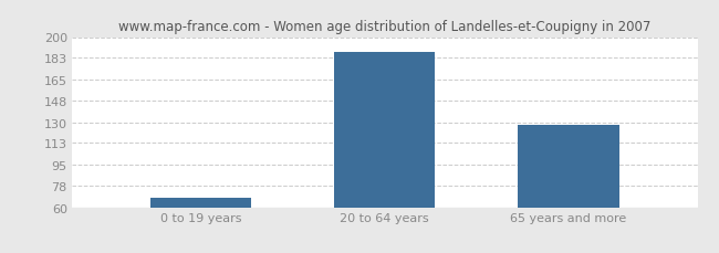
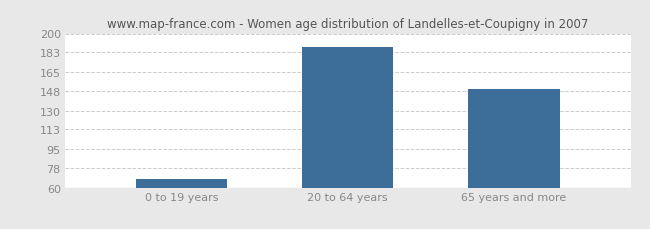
65 years and more: 128 -> 150
